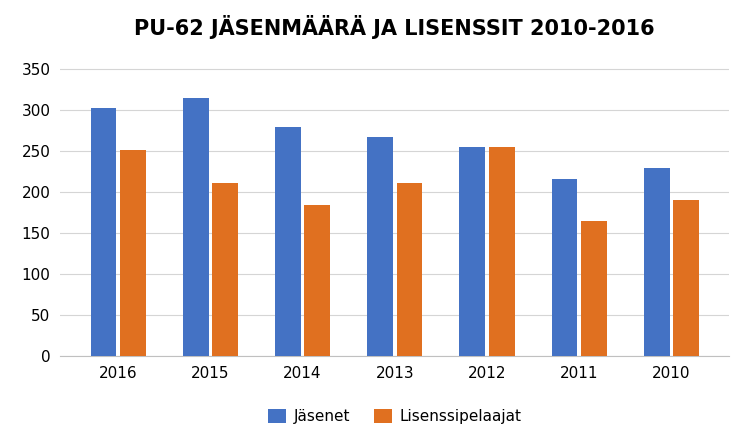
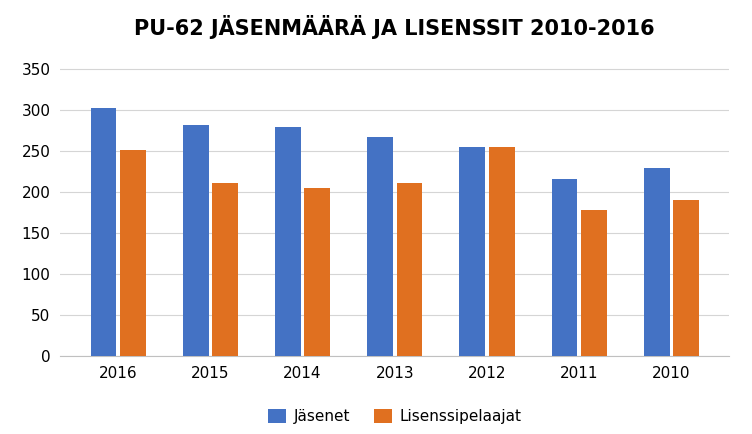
Jäsenet/2015: 314 -> 281
Lisenssipelaajat/2014: 184 -> 204
Lisenssipelaajat/2011: 164 -> 178
